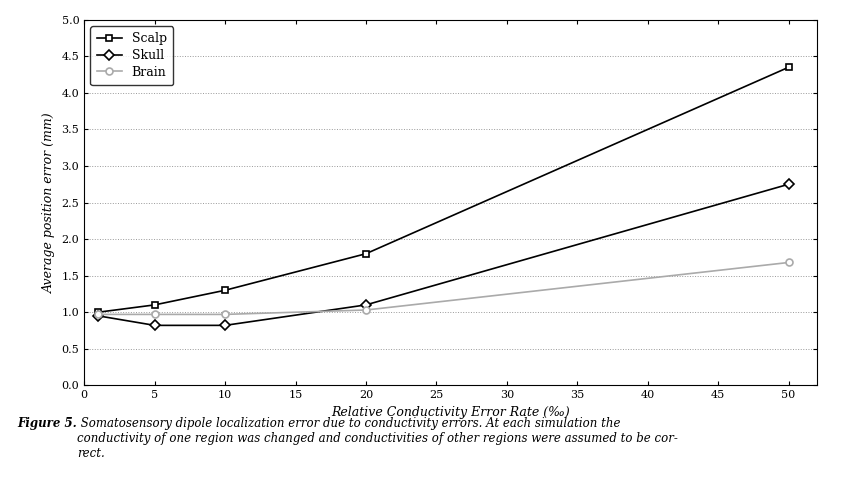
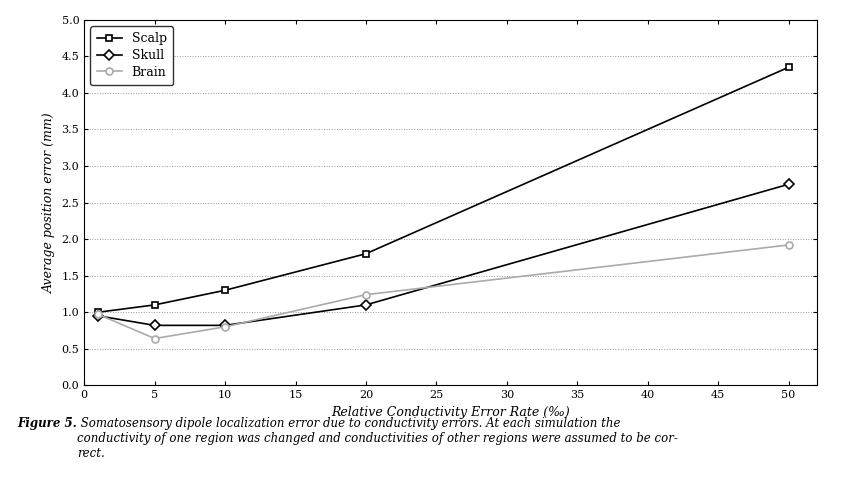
Brain/5: 0.97 -> 0.64
Brain/10: 0.97 -> 0.80
Brain/20: 1.03 -> 1.24
Brain/50: 1.68 -> 1.92
